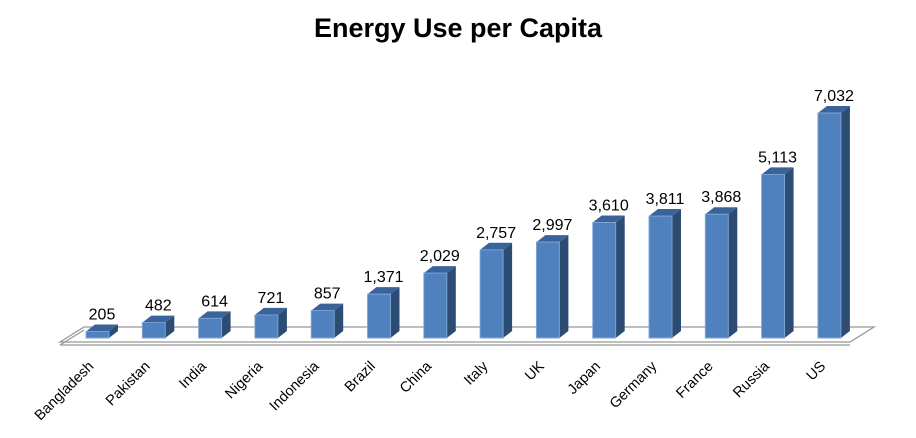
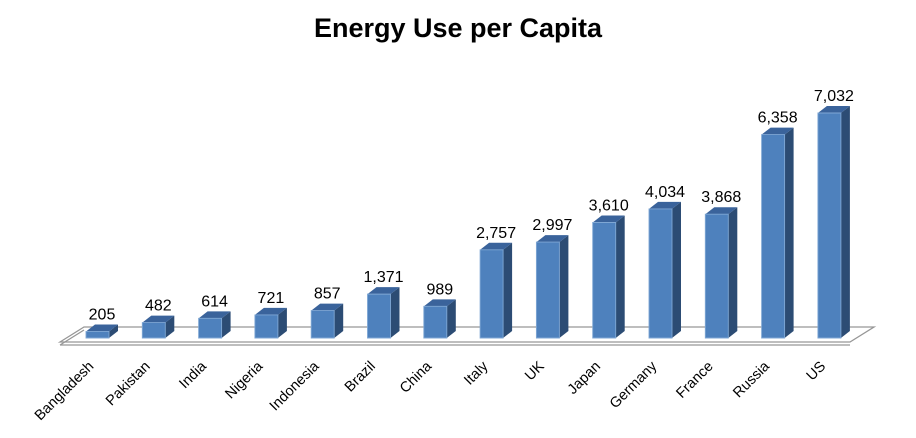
China: 2,029 -> 989
Germany: 3,811 -> 4,034
Russia: 5,113 -> 6,358
